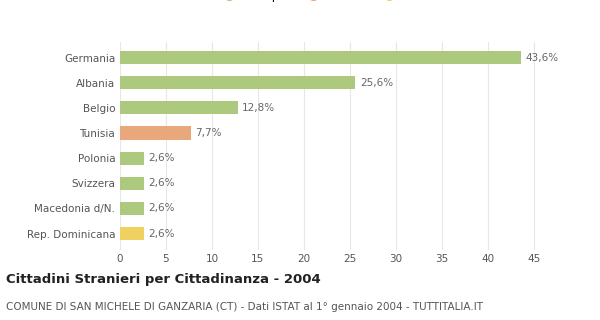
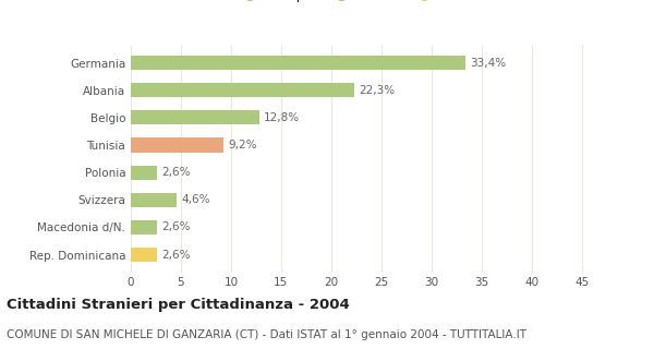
Germania: 43,6% -> 33,4%
Albania: 25,6% -> 22,3%
Tunisia: 7,7% -> 9,2%
Svizzera: 2,6% -> 4,6%
